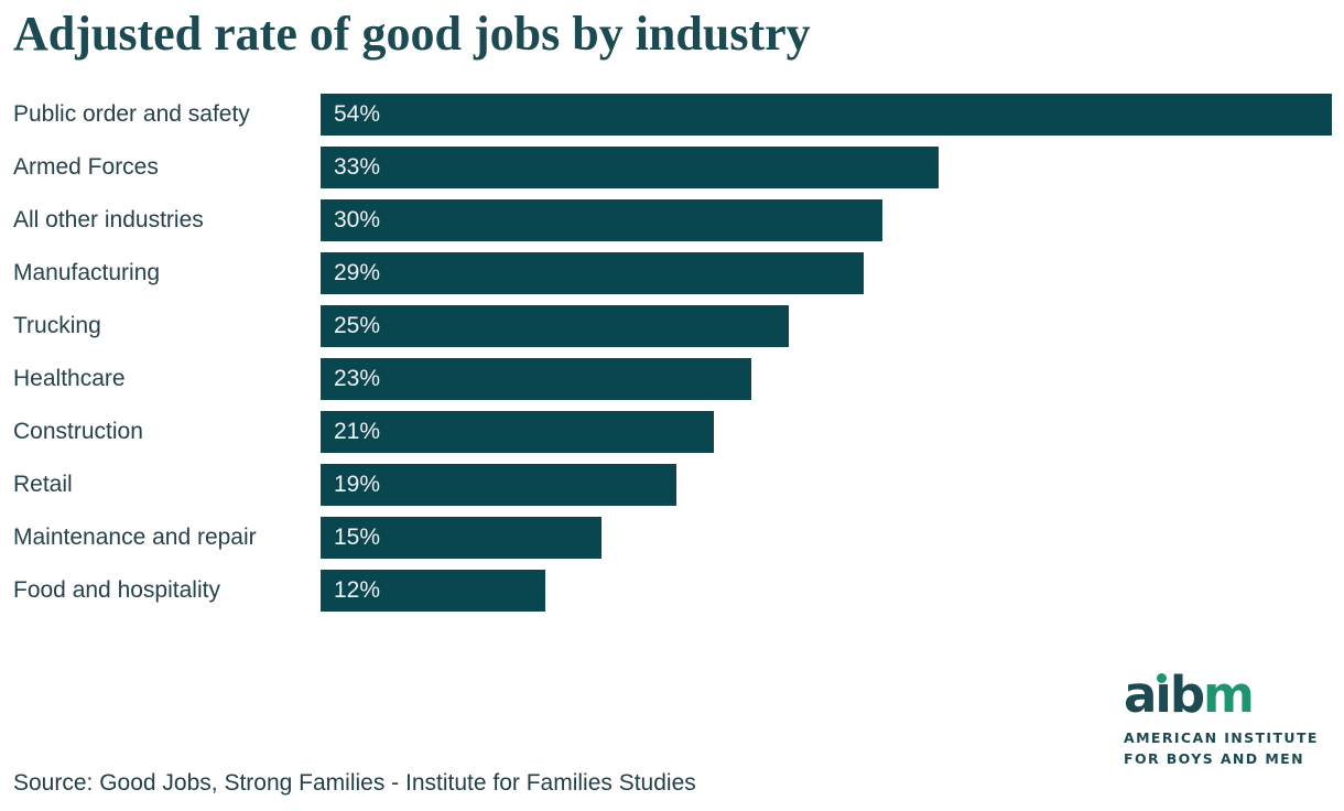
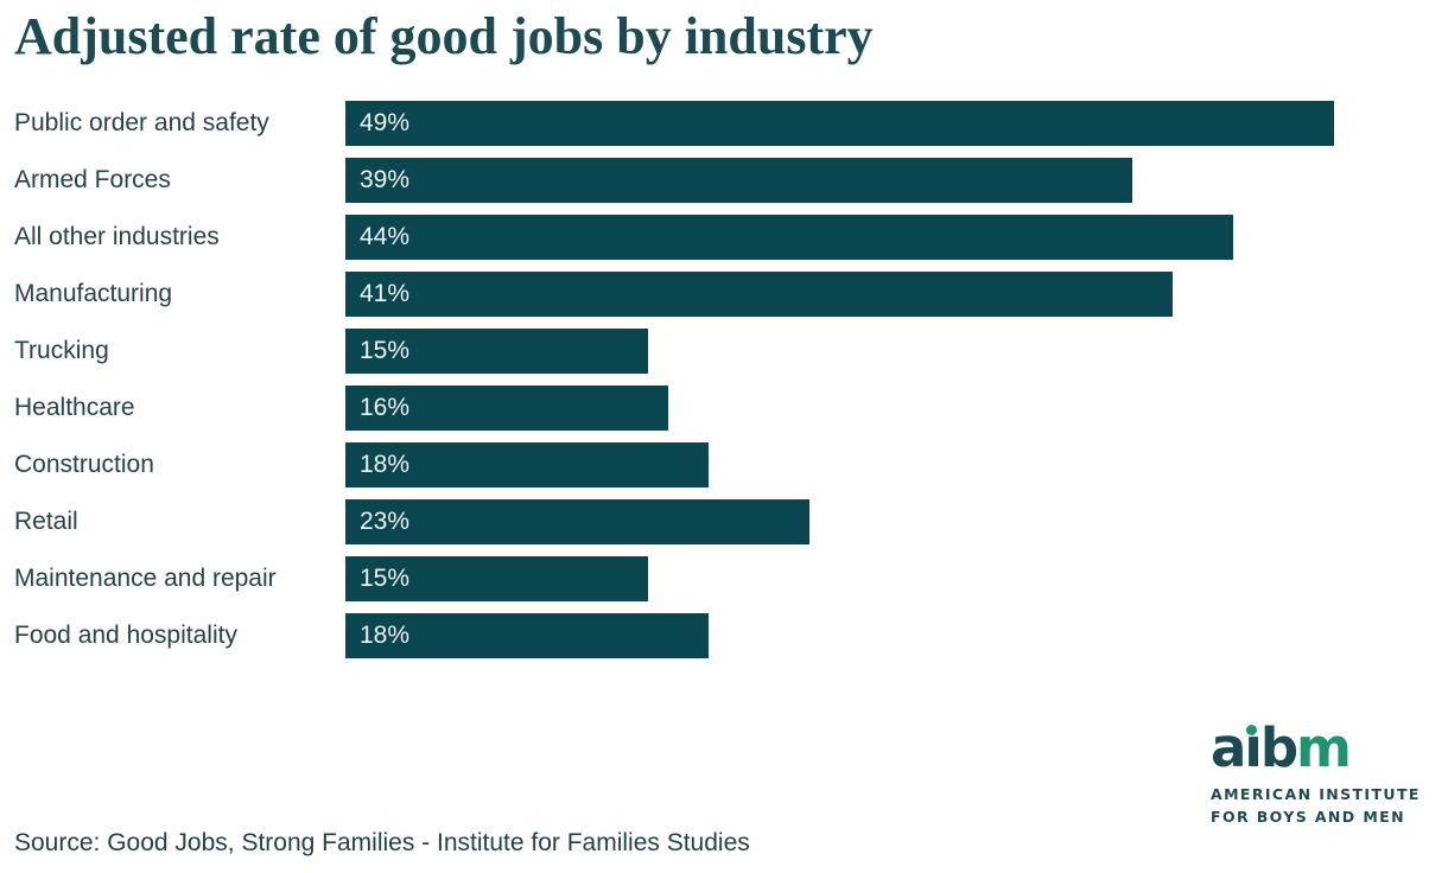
Public order and safety: 54% -> 49%
Armed Forces: 33% -> 39%
All other industries: 30% -> 44%
Manufacturing: 29% -> 41%
Trucking: 25% -> 15%
Healthcare: 23% -> 16%
Construction: 21% -> 18%
Retail: 19% -> 23%
Food and hospitality: 12% -> 18%
